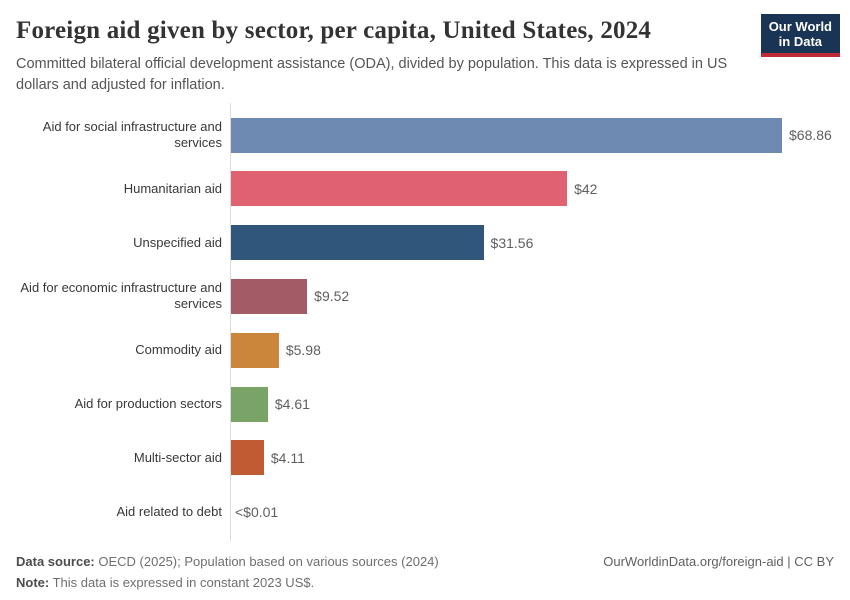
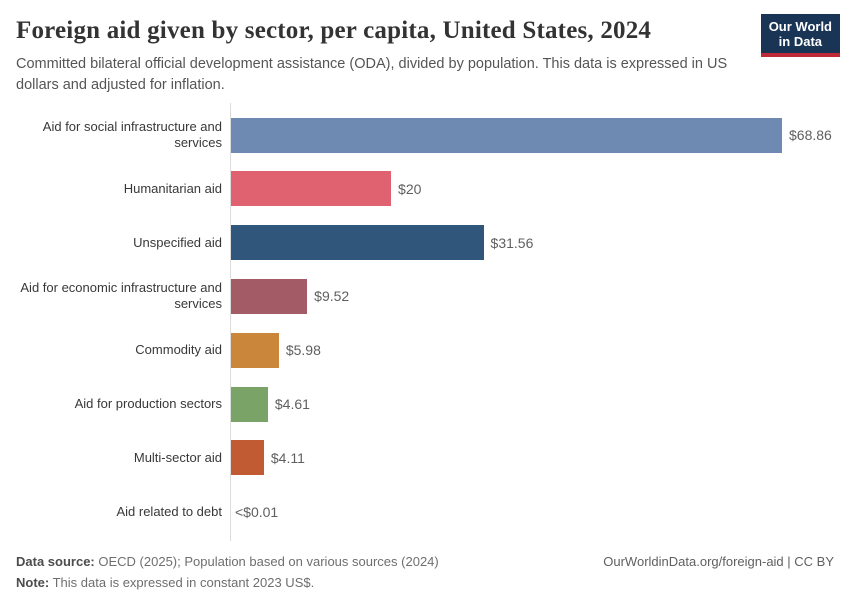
Humanitarian aid: $42 -> $20
